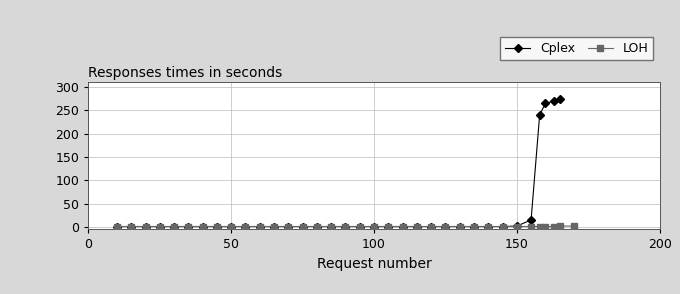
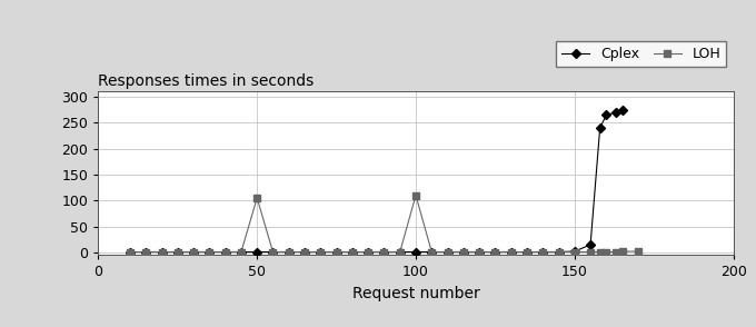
LOH/50: 1 -> 105
LOH/100: 1 -> 110
